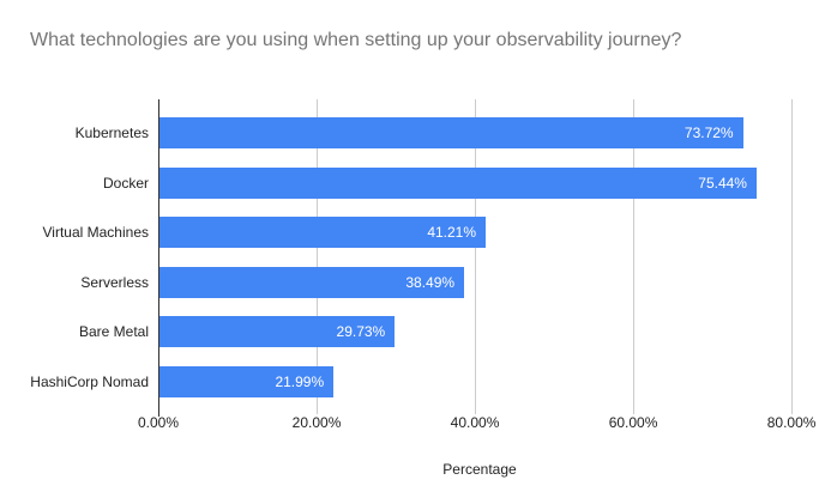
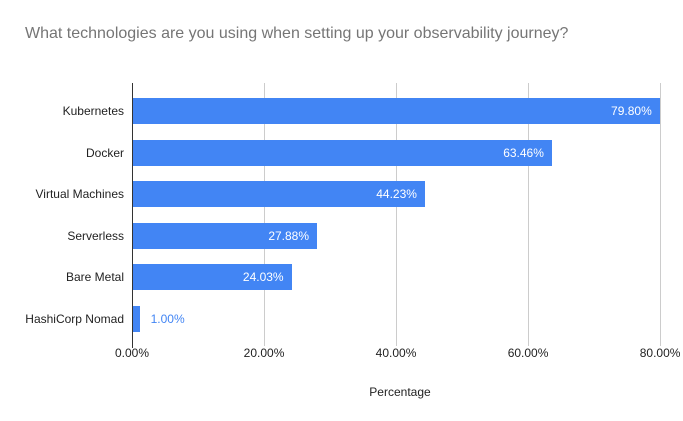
Kubernetes: 73.72% -> 79.80%
Docker: 75.44% -> 63.46%
Virtual Machines: 41.21% -> 44.23%
Serverless: 38.49% -> 27.88%
Bare Metal: 29.73% -> 24.03%
HashiCorp Nomad: 21.99% -> 1.00%
